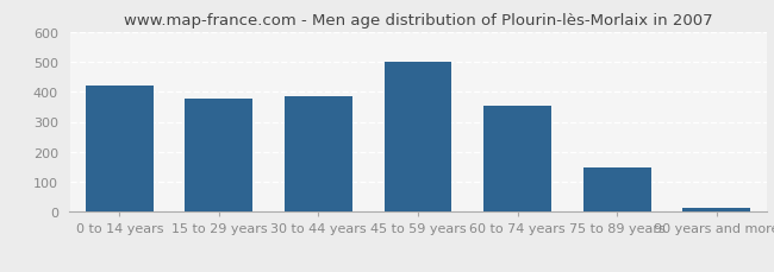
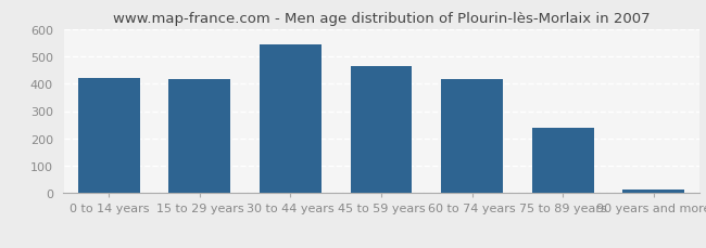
15 to 29 years: 376 -> 415
30 to 44 years: 384 -> 545
45 to 59 years: 501 -> 465
60 to 74 years: 352 -> 415
75 to 89 years: 148 -> 240
